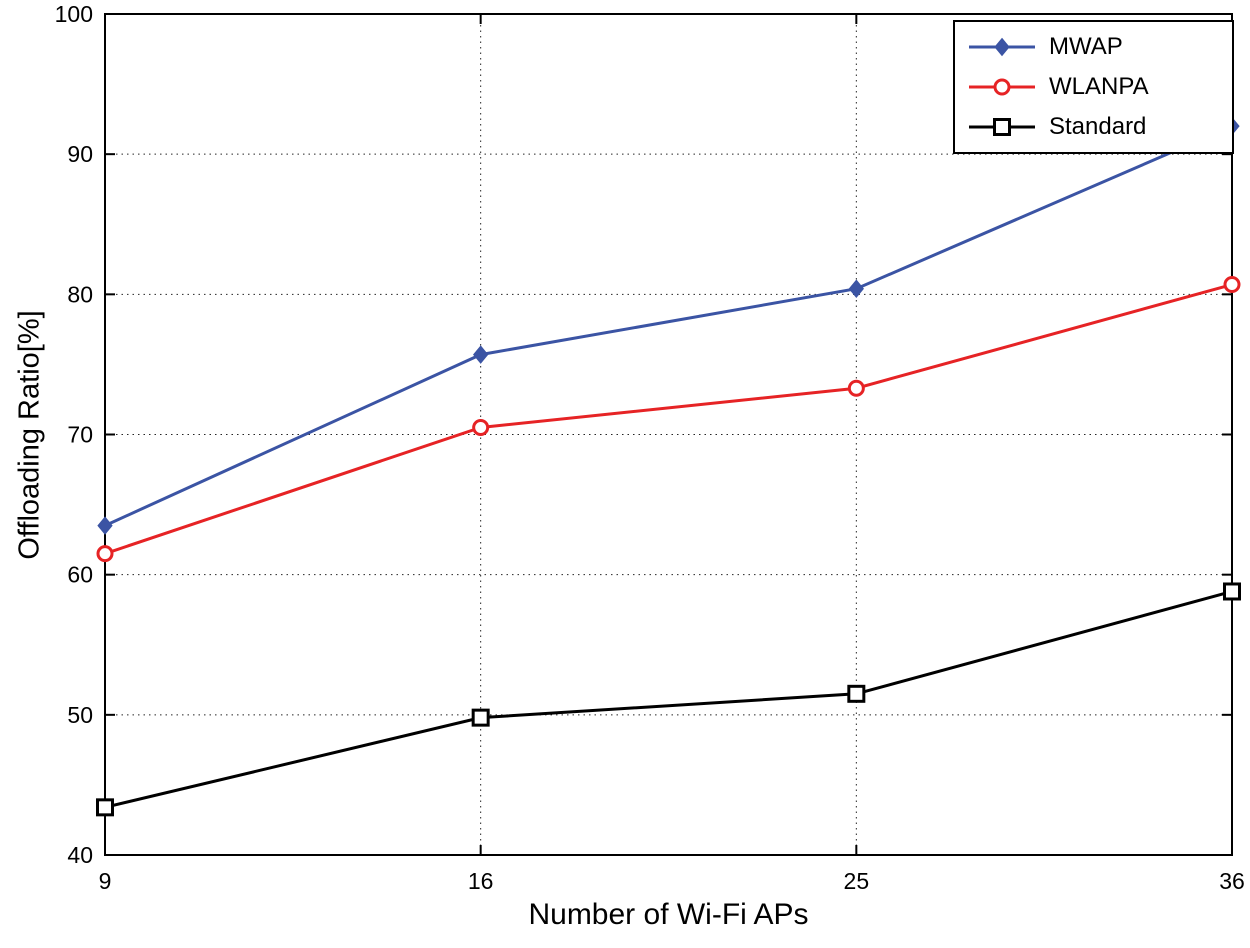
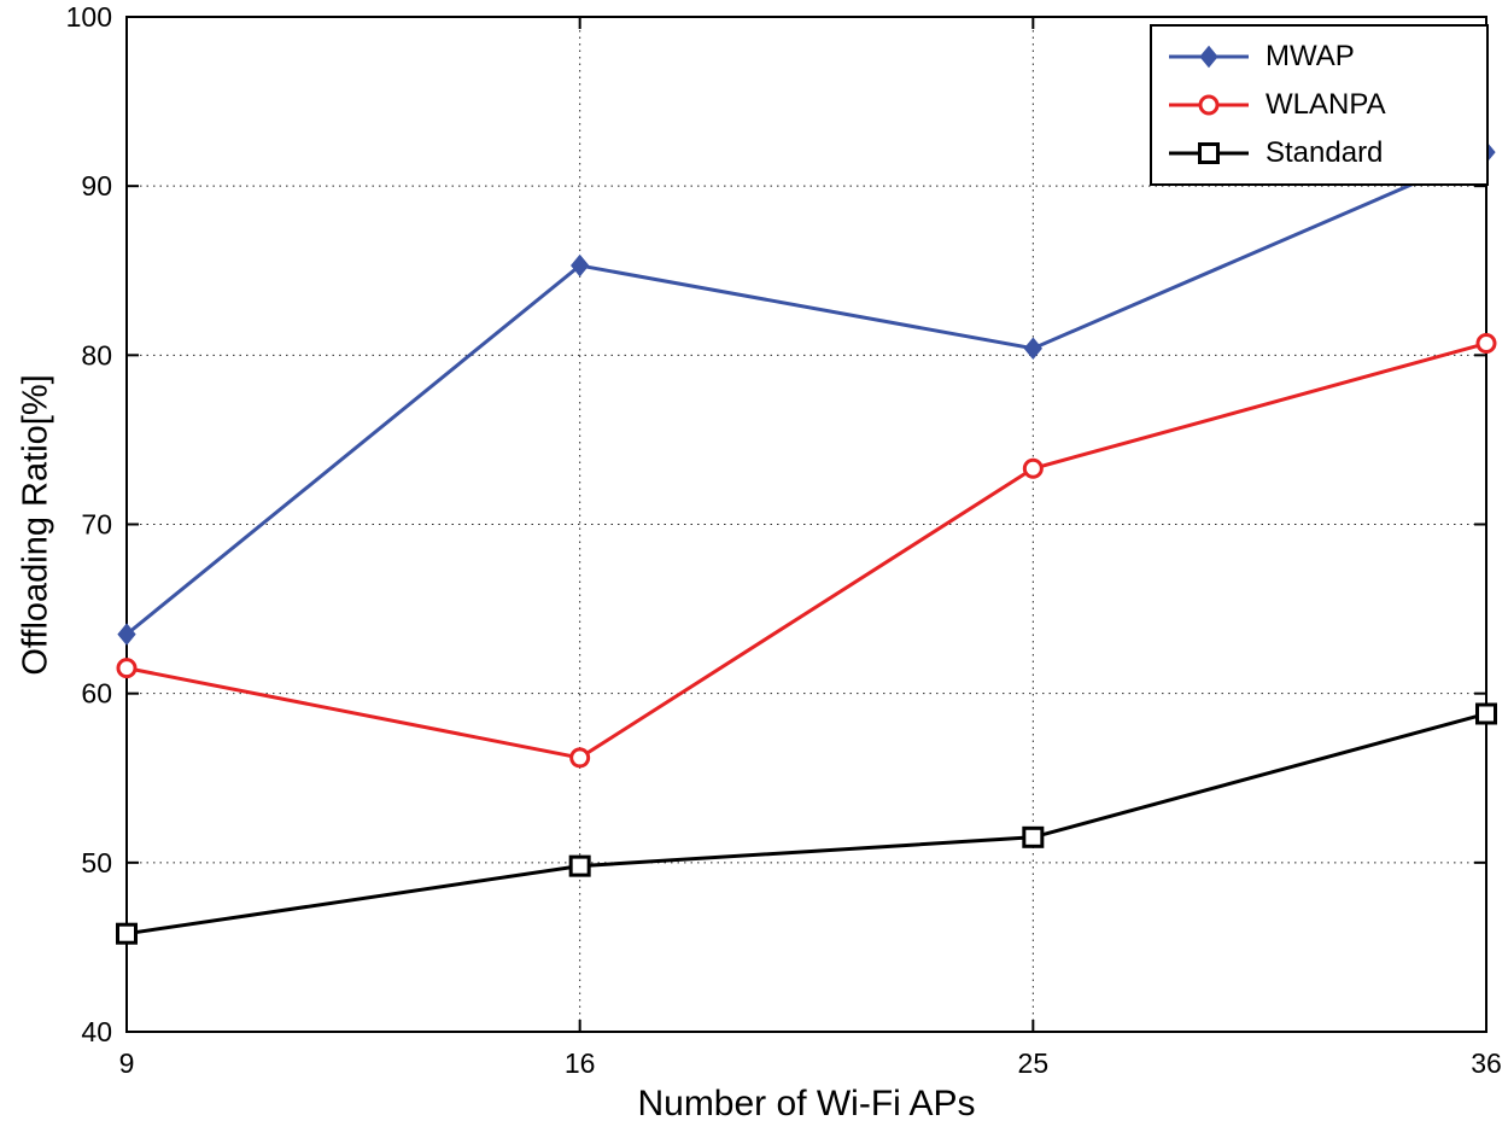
Standard/9: 43.4 -> 45.8
MWAP/16: 75.7 -> 85.3
WLANPA/16: 70.5 -> 56.2
